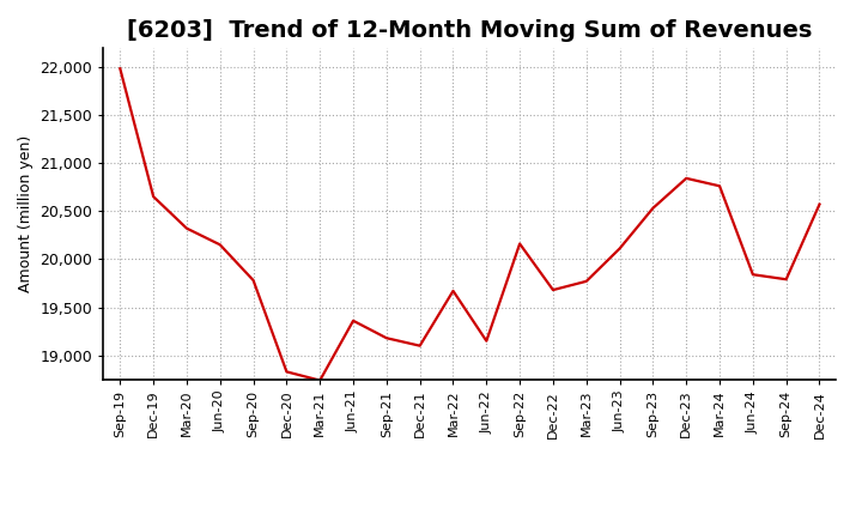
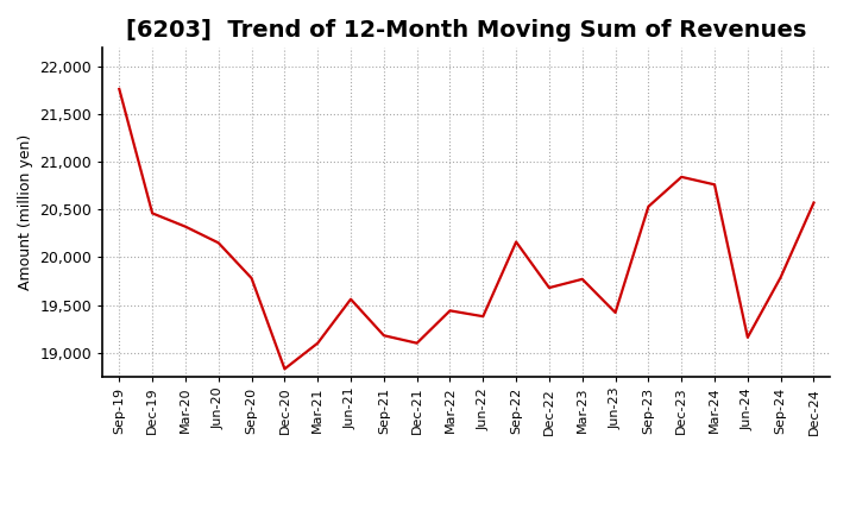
Sep-19: 21,980 -> 21,760
Dec-19: 20,650 -> 20,460
Mar-21: 18,740 -> 19,100
Jun-21: 19,360 -> 19,560
Mar-22: 19,670 -> 19,440
Jun-22: 19,150 -> 19,380
Jun-23: 20,110 -> 19,420
Jun-24: 19,840 -> 19,160
